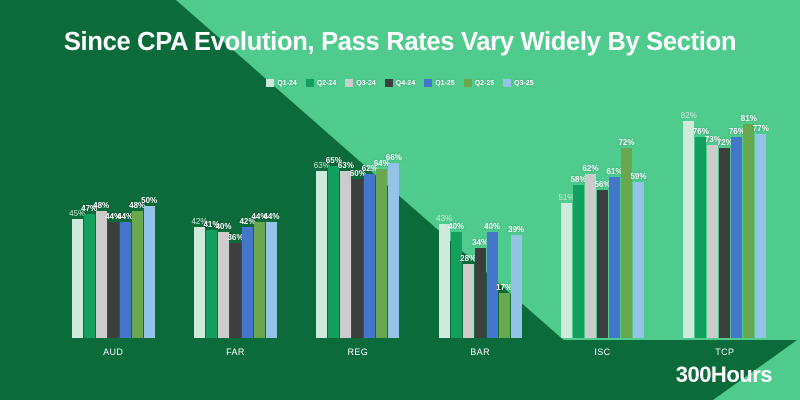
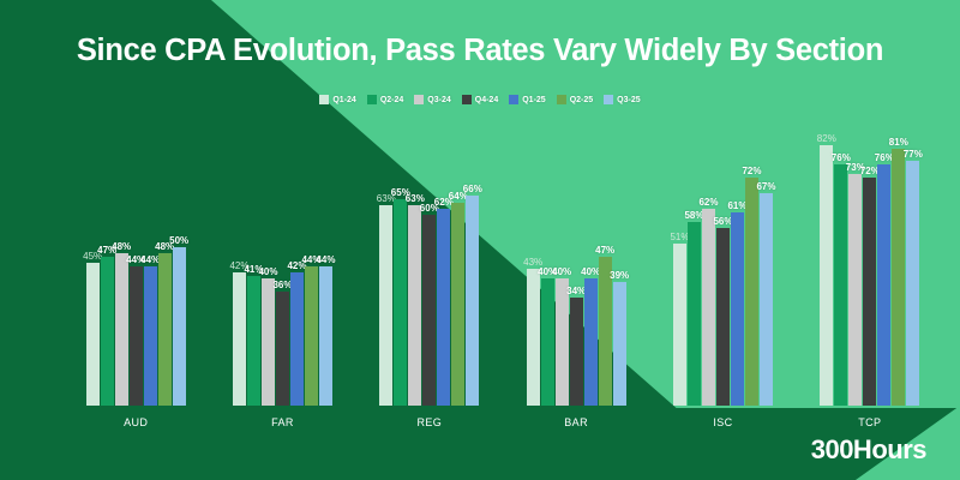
Q3-24/BAR: 28% -> 40%
Q2-25/BAR: 17% -> 47%
Q3-25/ISC: 59% -> 67%
